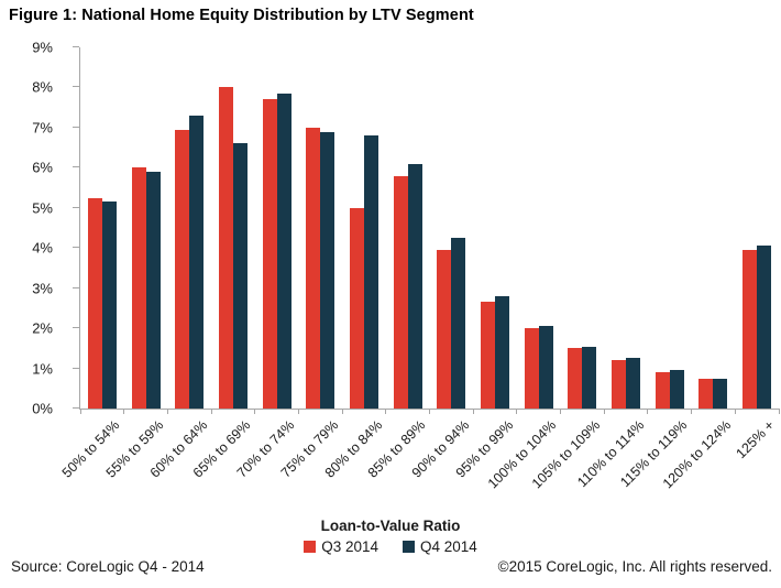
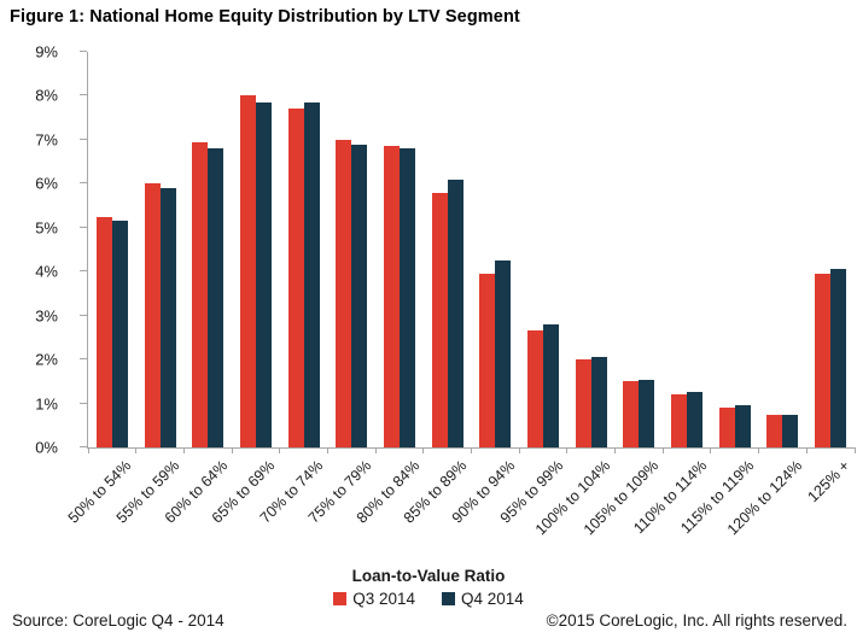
Q4 2014/60% to 64%: 7.3% -> 6.8%
Q4 2014/65% to 69%: 6.6% -> 7.8%
Q3 2014/80% to 84%: 5.0% -> 6.8%
